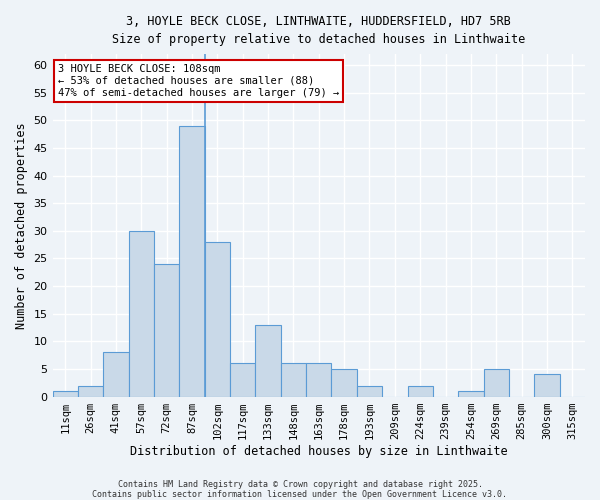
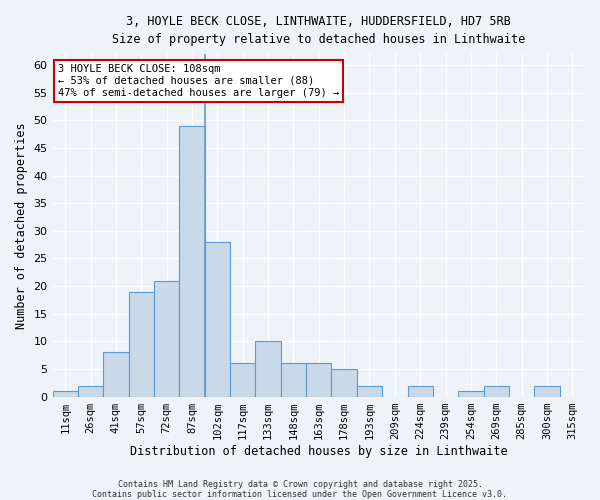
57sqm: 30 -> 19
72sqm: 24 -> 21
133sqm: 13 -> 10
269sqm: 5 -> 2
300sqm: 4 -> 2
